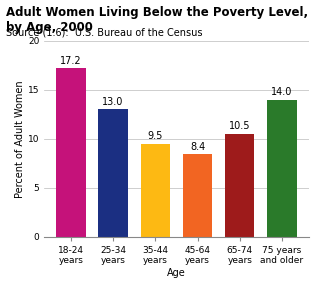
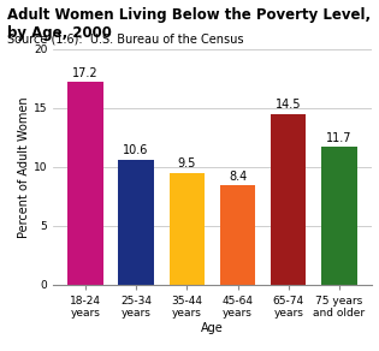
25-34 years: 13.0 -> 10.6
65-74 years: 10.5 -> 14.5
75 years and older: 14.0 -> 11.7
